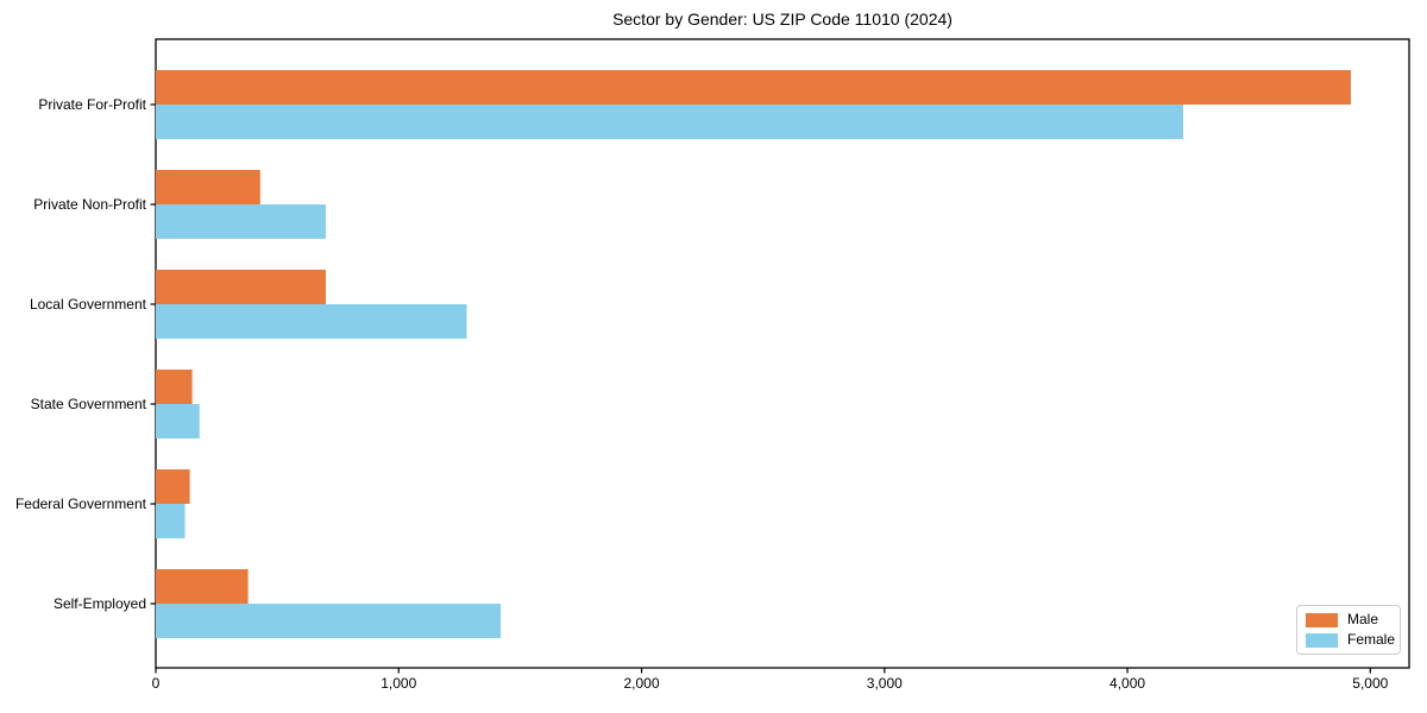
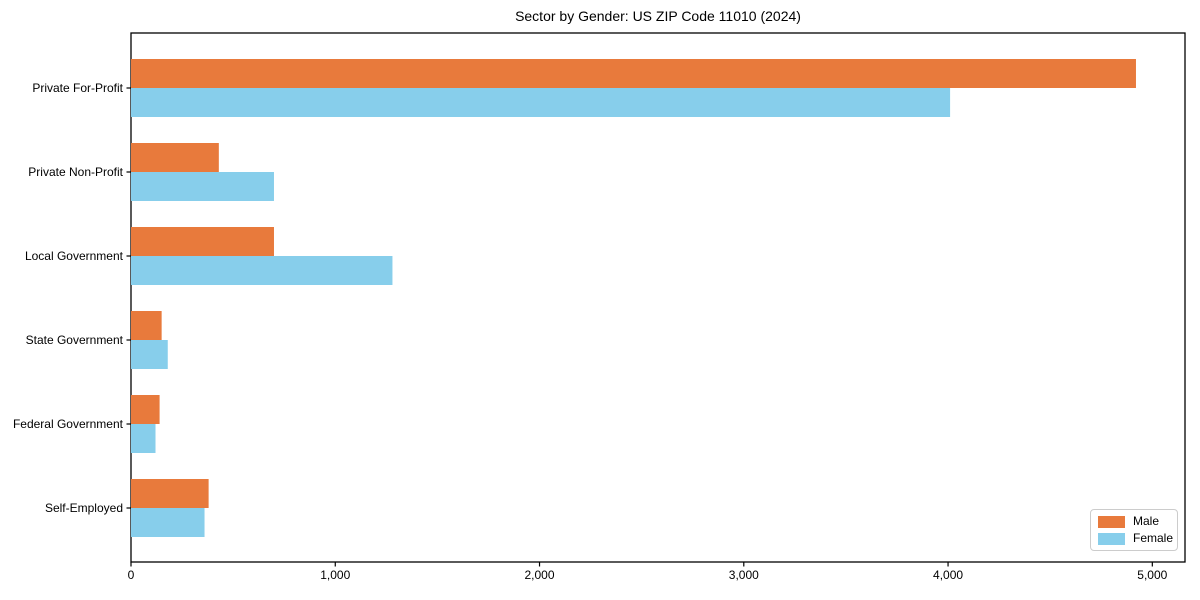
Female/Private For-Profit: 4230 -> 4010
Female/Self-Employed: 1420 -> 360
